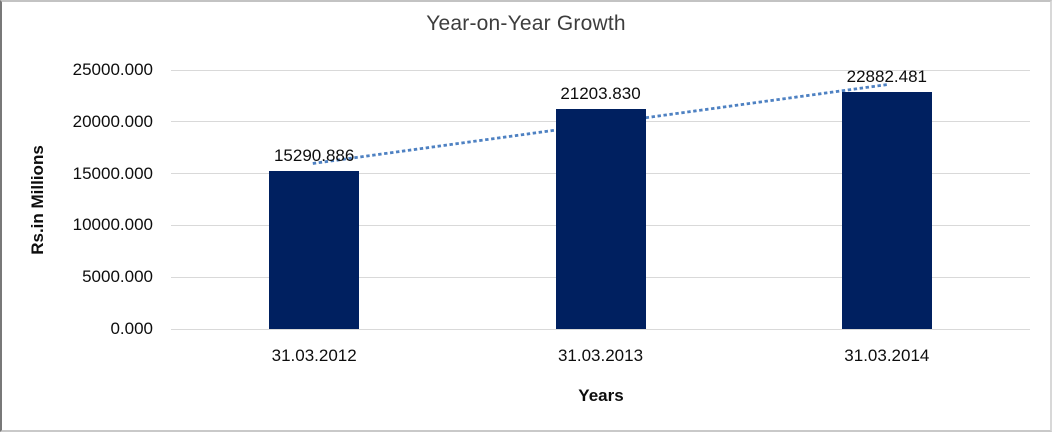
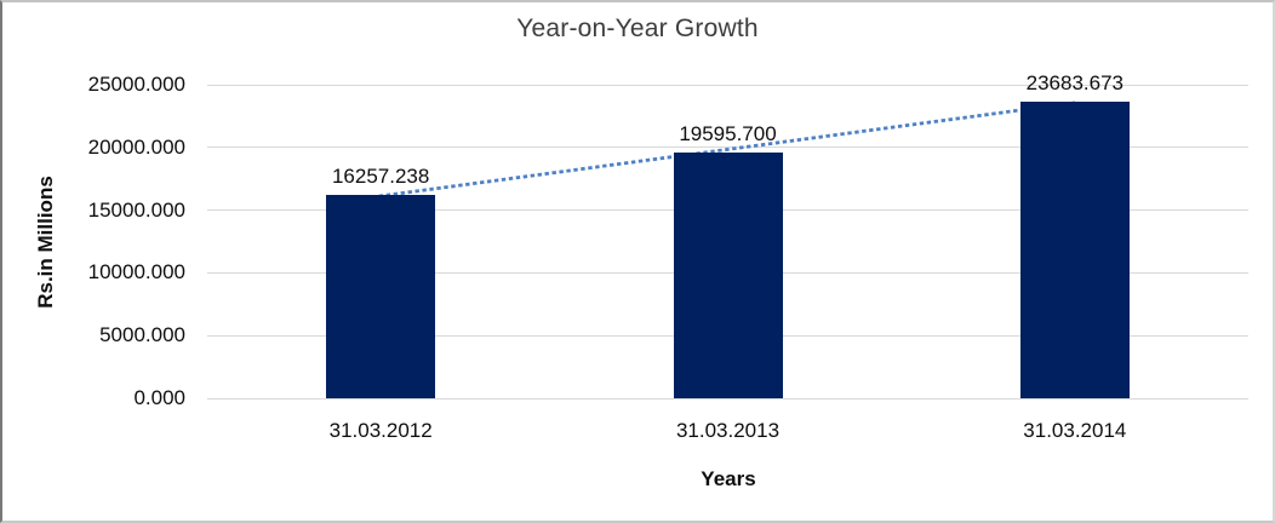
31.03.2012: 15290.886 -> 16257.238
31.03.2013: 21203.830 -> 19595.700
31.03.2014: 22882.481 -> 23683.673
